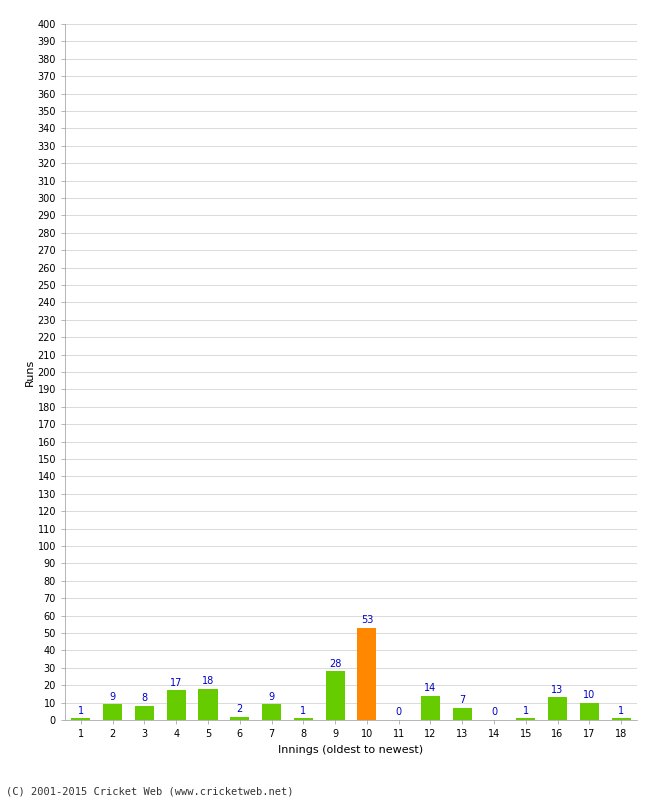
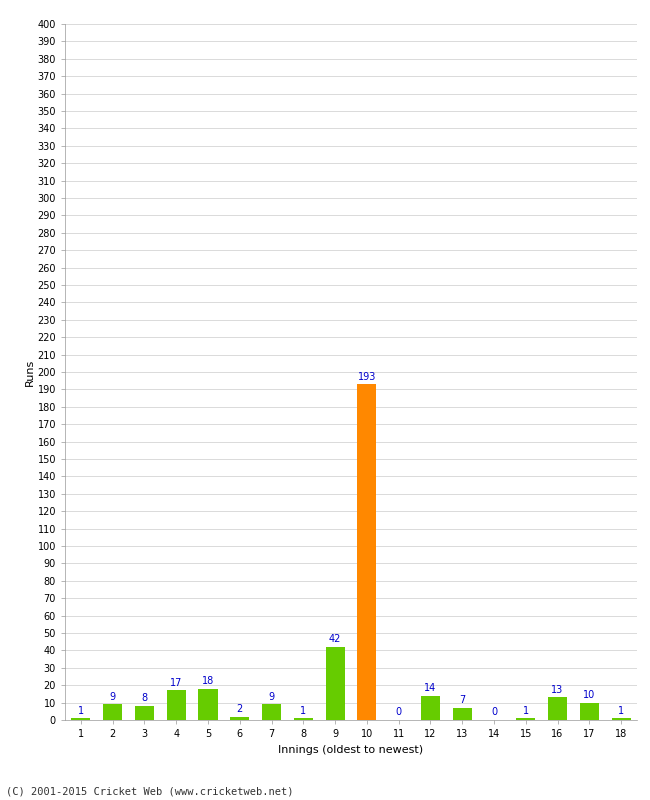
9: 28 -> 42
10: 53 -> 193
